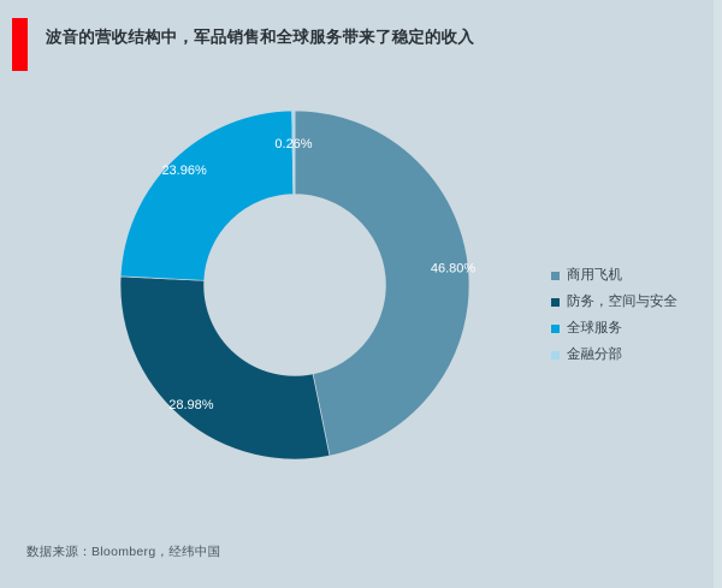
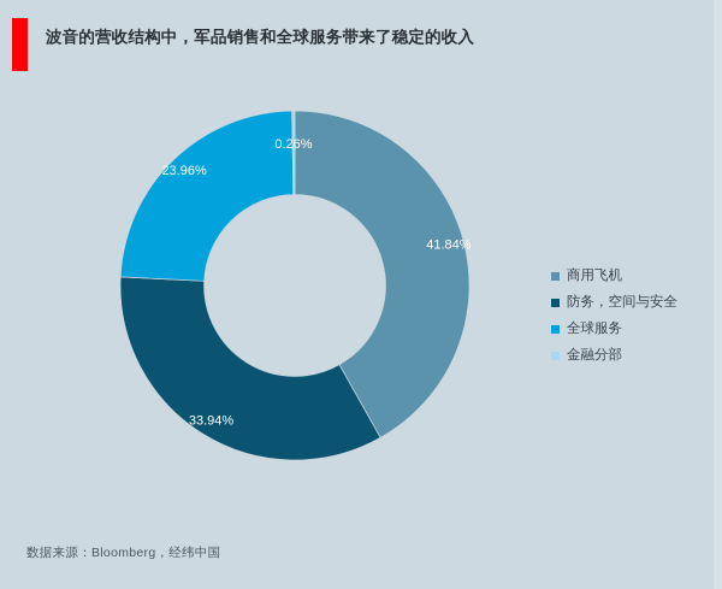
商用飞机: 46.80% -> 41.84%
防务，空间与安全: 28.98% -> 33.94%
